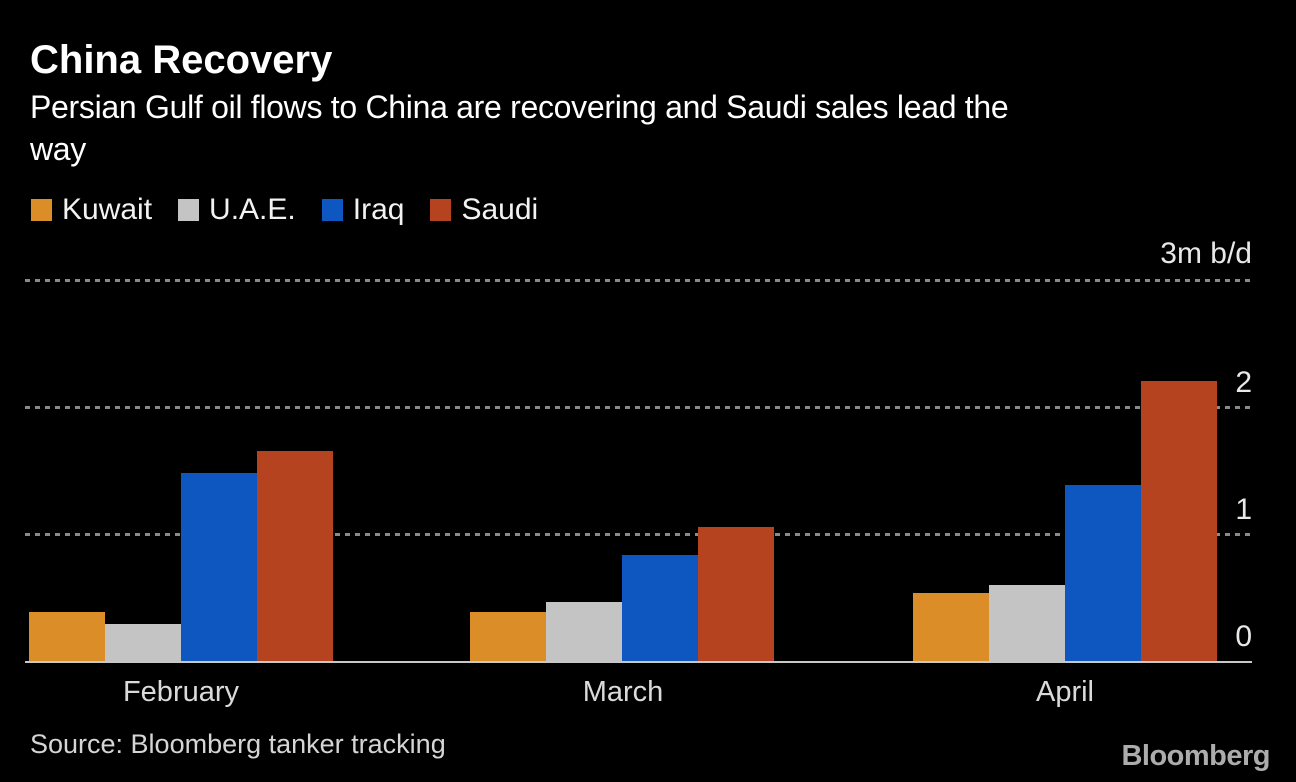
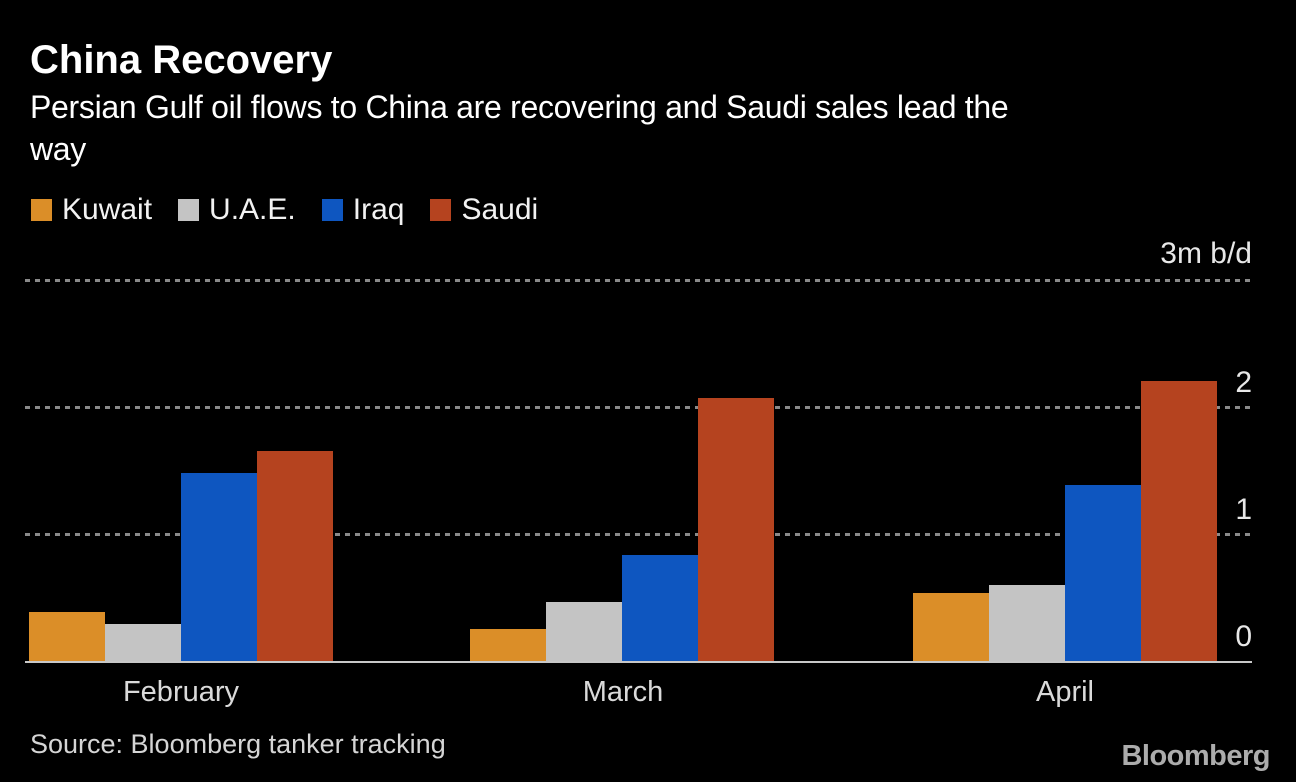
Kuwait/March: 0.39 -> 0.26
Saudi/March: 1.06 -> 2.08
